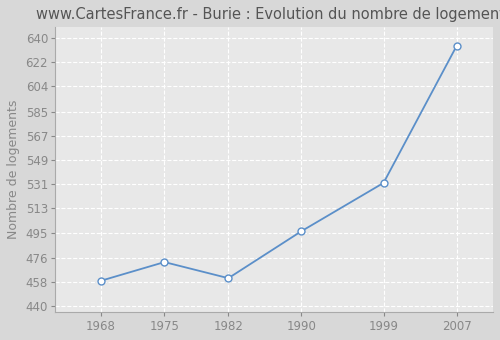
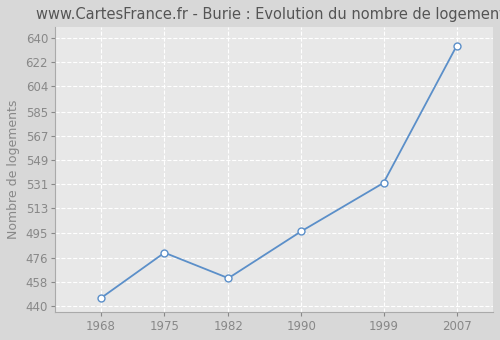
1968: 459 -> 446
1975: 473 -> 480
